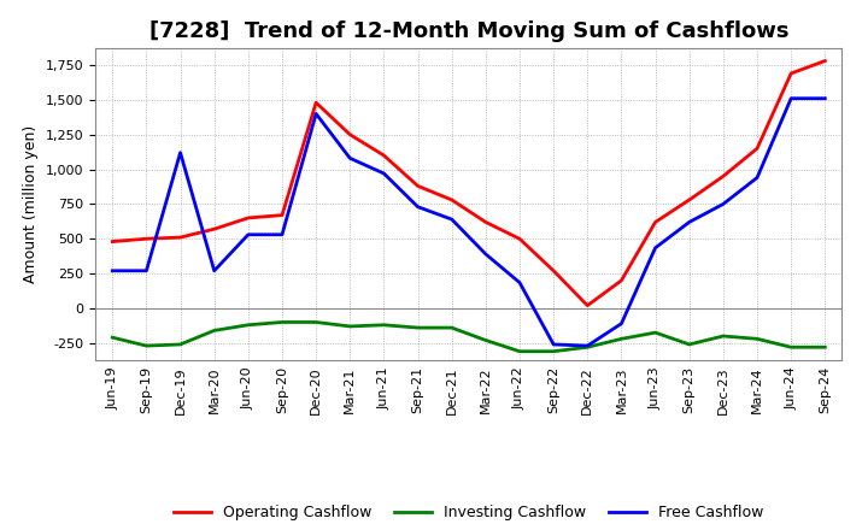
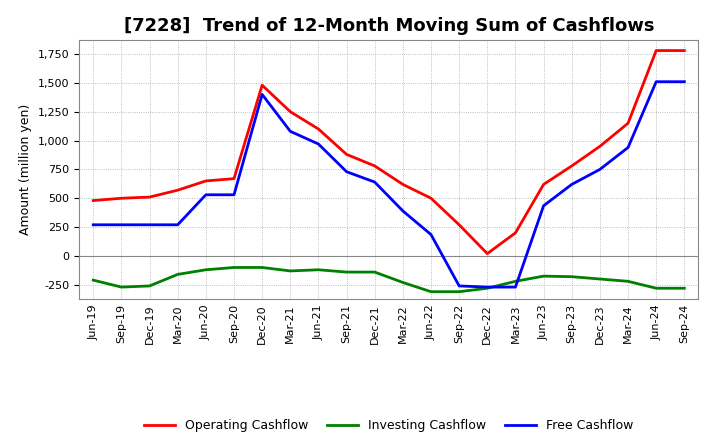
Free Cashflow/Dec-19: 1,120 -> 270
Free Cashflow/Mar-23: -110 -> -270
Investing Cashflow/Sep-23: -260 -> -180
Operating Cashflow/Jun-24: 1,690 -> 1,780
